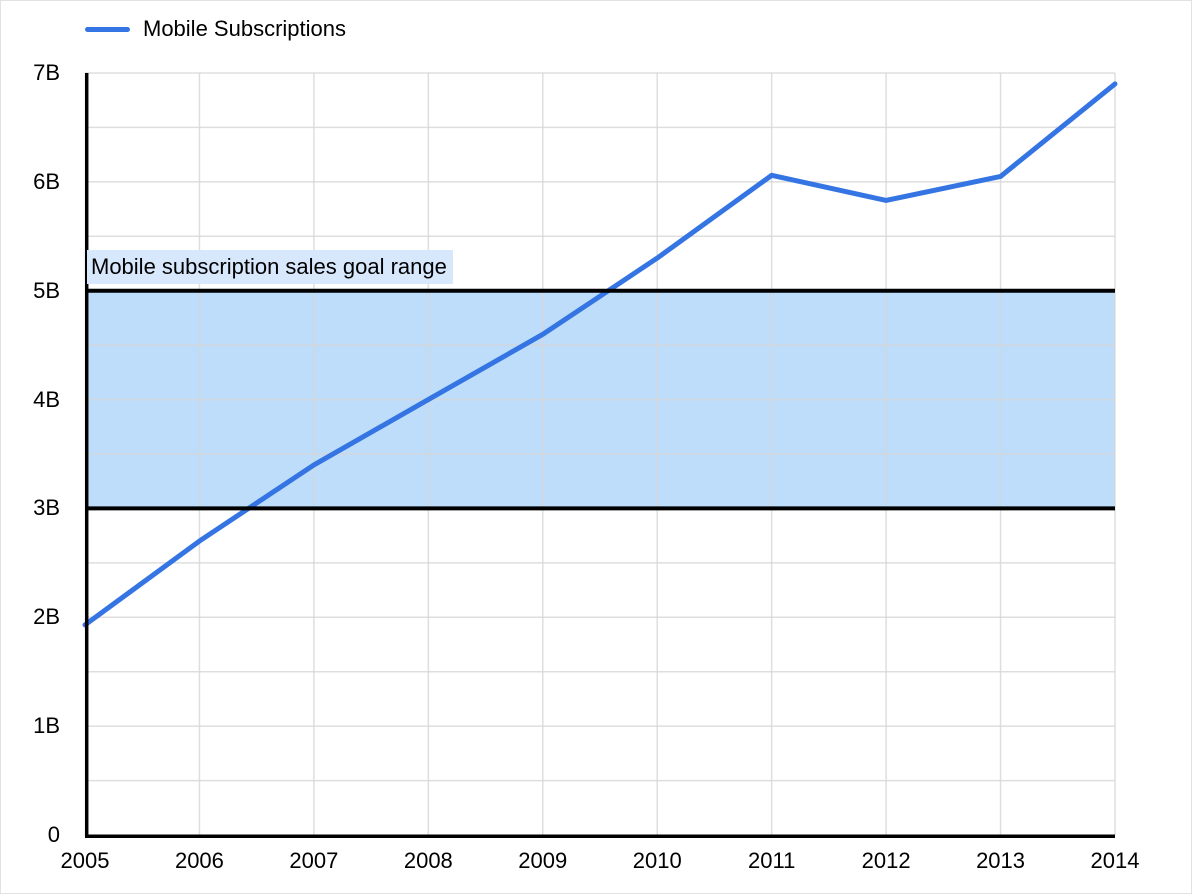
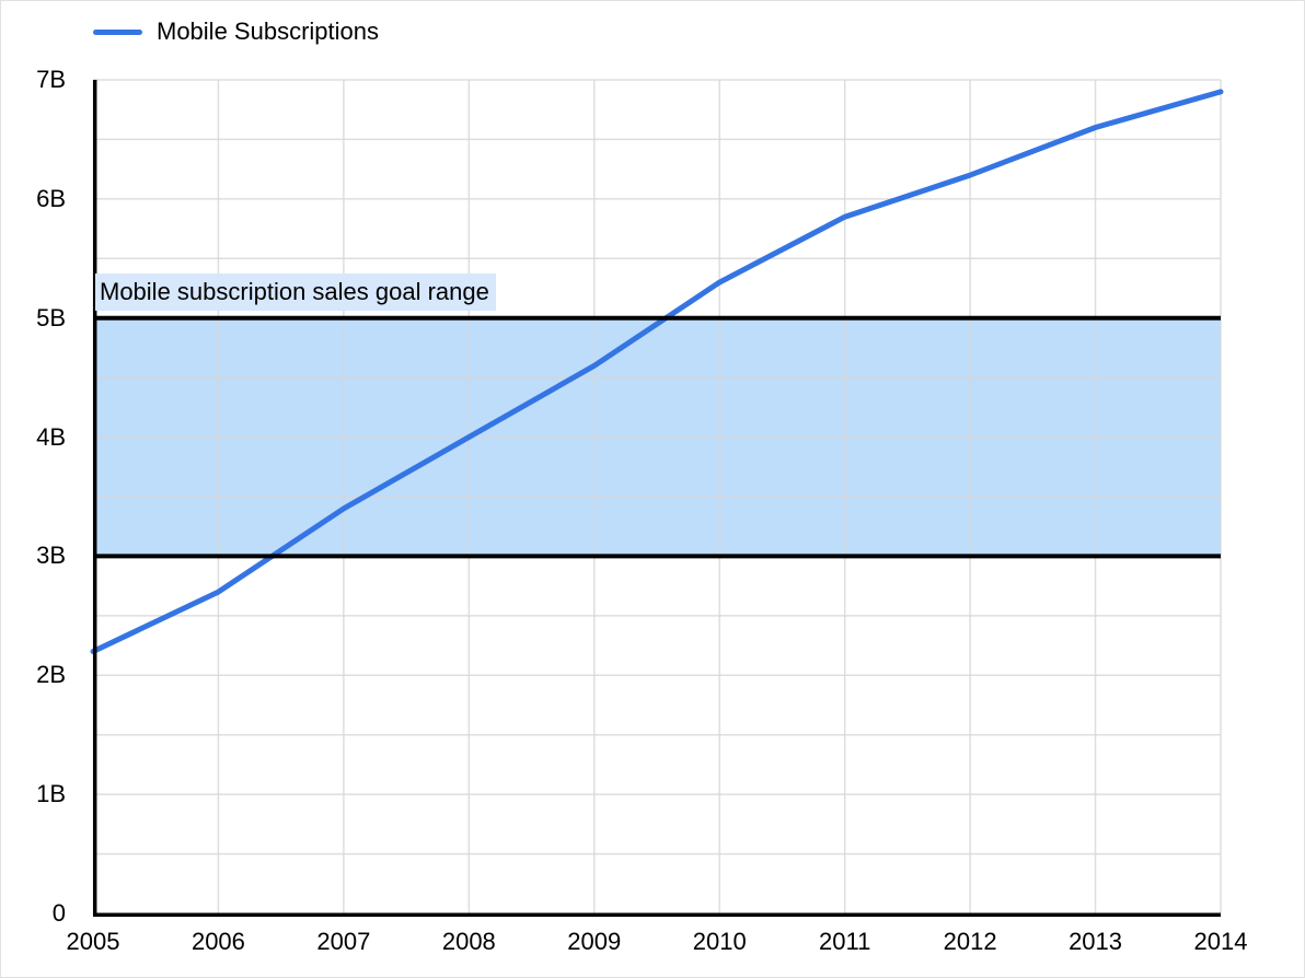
2005: 1.93B -> 2.20B
2011: 6.06B -> 5.85B
2012: 5.83B -> 6.20B
2013: 6.05B -> 6.60B
